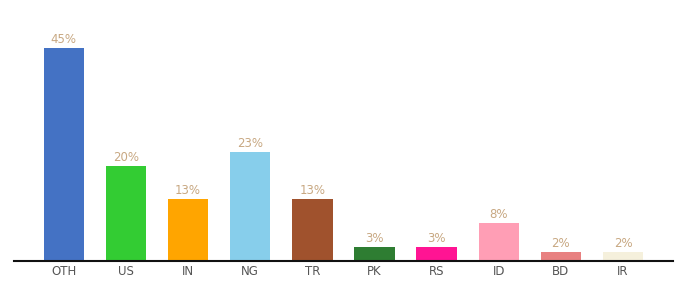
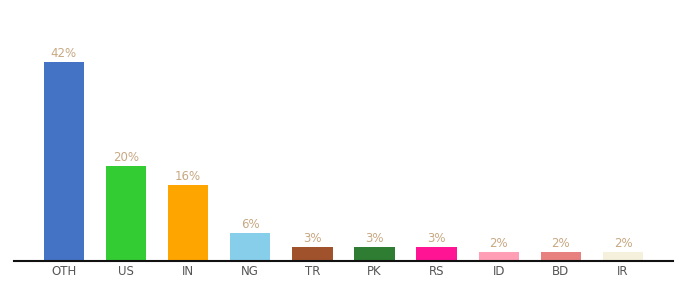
OTH: 45% -> 42%
IN: 13% -> 16%
NG: 23% -> 6%
TR: 13% -> 3%
ID: 8% -> 2%
